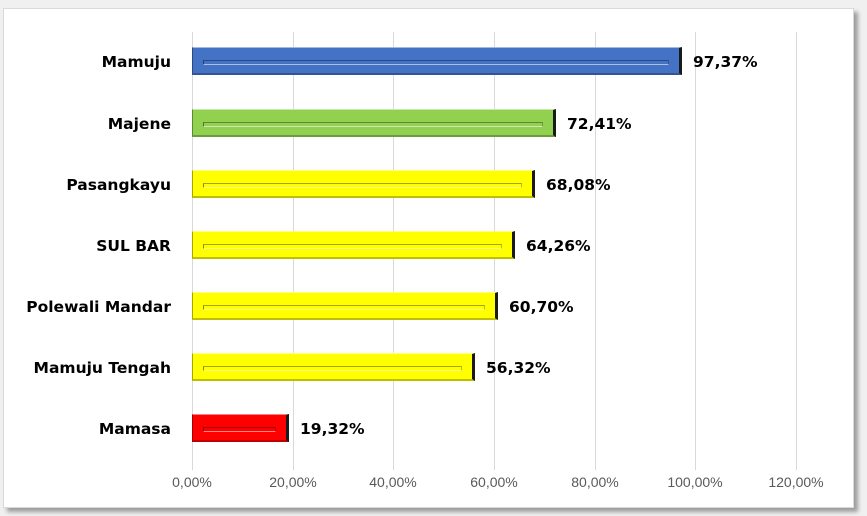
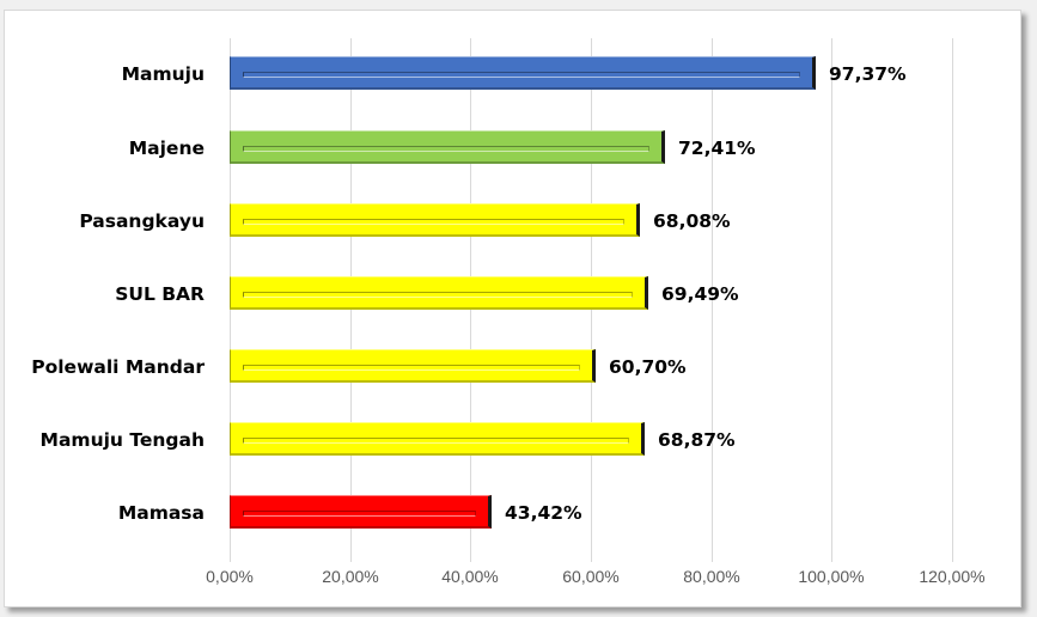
SUL BAR: 64,26% -> 69,49%
Mamuju Tengah: 56,32% -> 68,87%
Mamasa: 19,32% -> 43,42%
